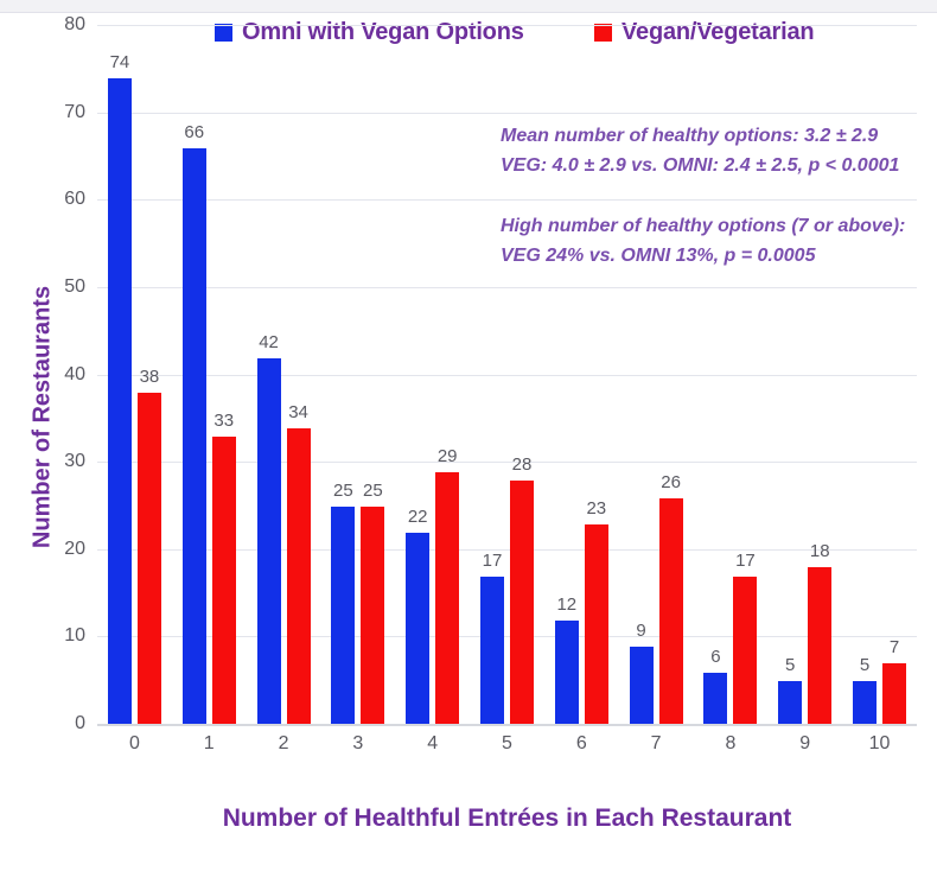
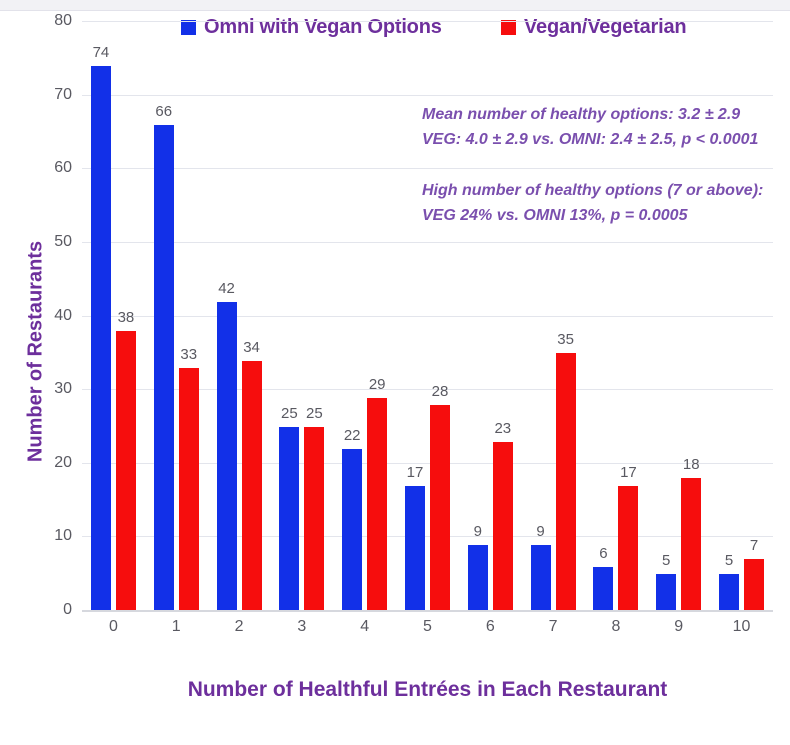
Omni with Vegan Options/6: 12 -> 9
Vegan/Vegetarian/7: 26 -> 35
